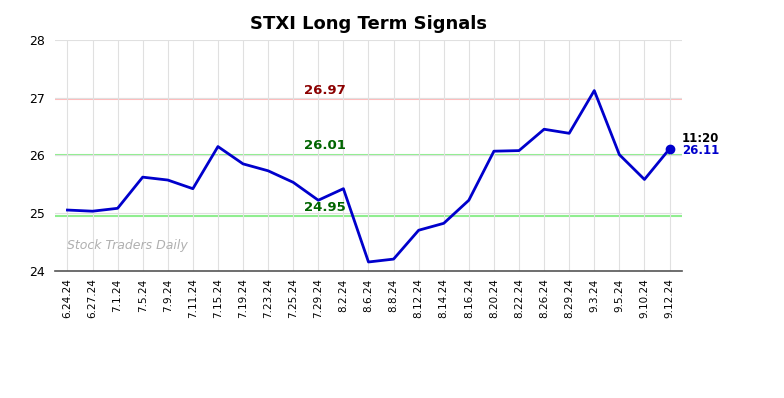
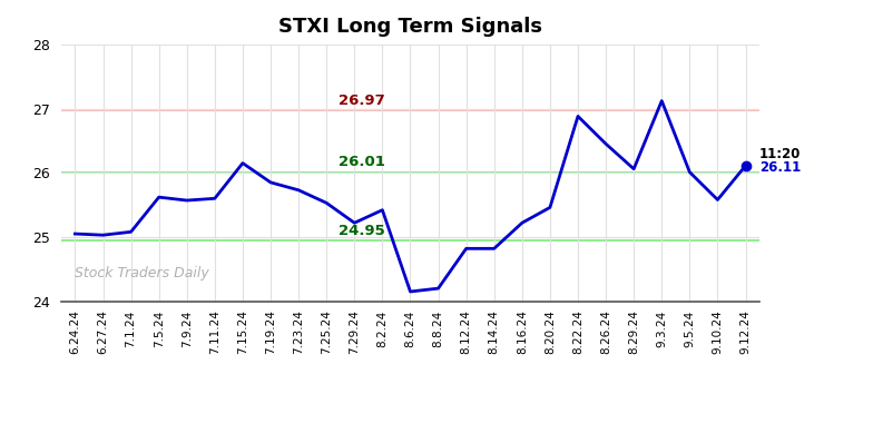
7.11.24: 25.42 -> 25.60
8.12.24: 24.70 -> 24.82
8.20.24: 26.07 -> 25.46
8.22.24: 26.08 -> 26.88
8.29.24: 26.38 -> 26.06
